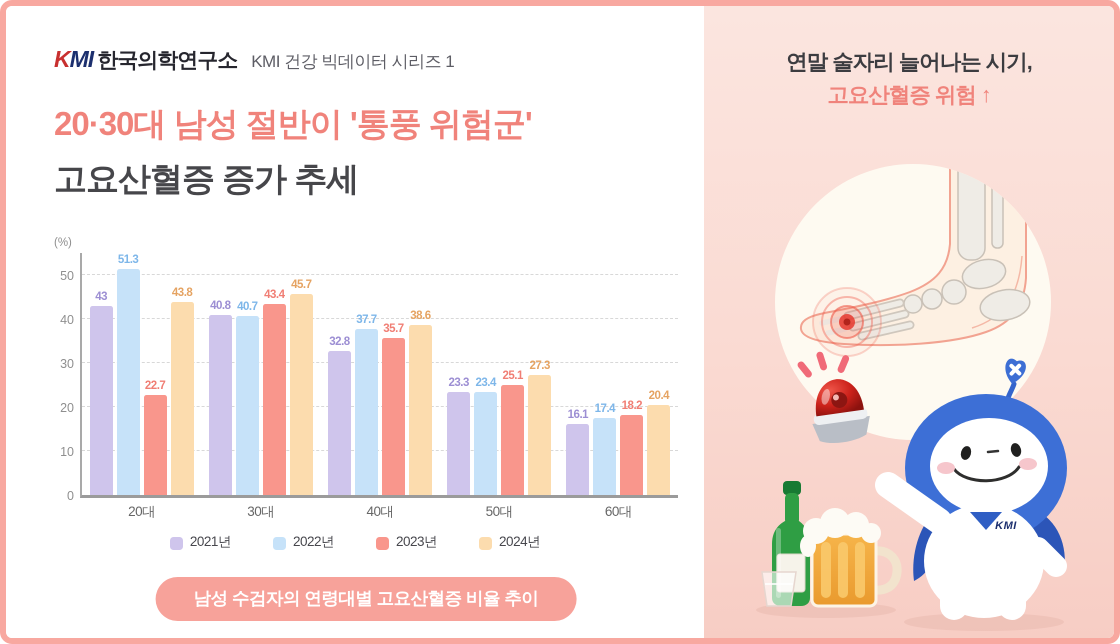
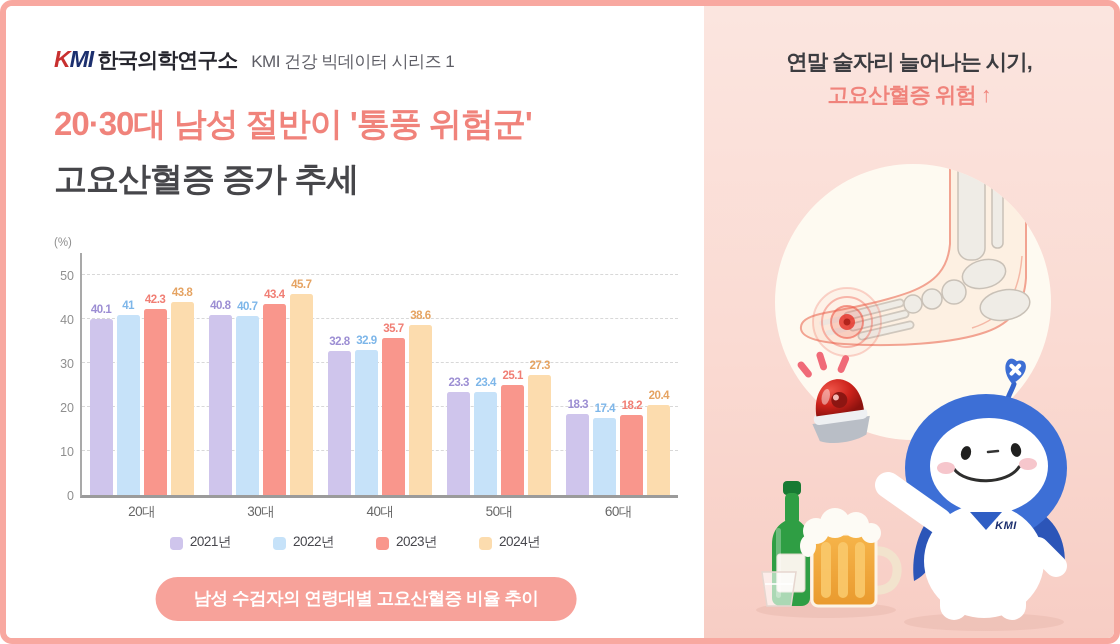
2021년/20대: 43 -> 40.1
2022년/20대: 51.3 -> 41
2023년/20대: 22.7 -> 42.3
2022년/40대: 37.7 -> 32.9
2021년/60대: 16.1 -> 18.3
